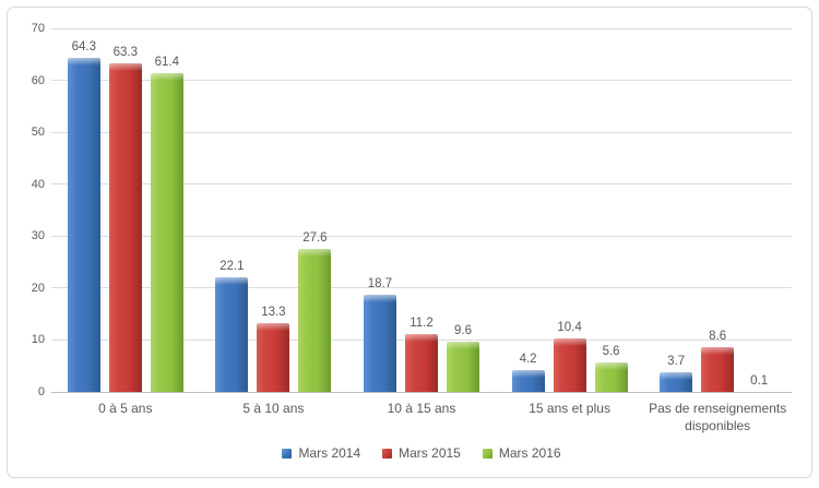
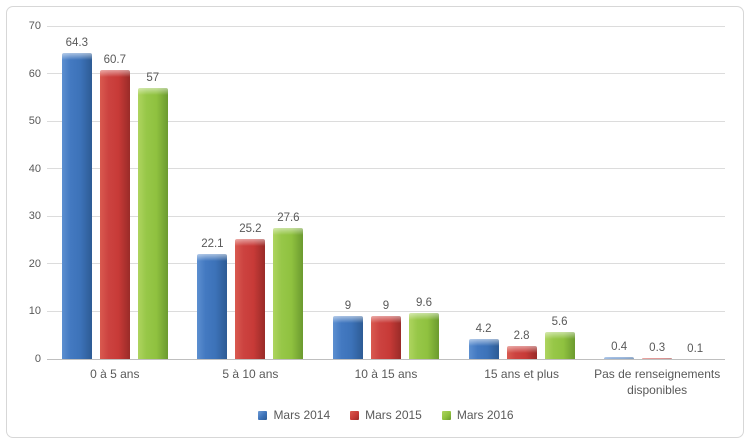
Mars 2015/0 à 5 ans: 63.3 -> 60.7
Mars 2016/0 à 5 ans: 61.4 -> 57
Mars 2015/5 à 10 ans: 13.3 -> 25.2
Mars 2014/10 à 15 ans: 18.7 -> 9
Mars 2015/10 à 15 ans: 11.2 -> 9
Mars 2015/15 ans et plus: 10.4 -> 2.8
Mars 2014/Pas de renseignements disponibles: 3.7 -> 0.4
Mars 2015/Pas de renseignements disponibles: 8.6 -> 0.3
